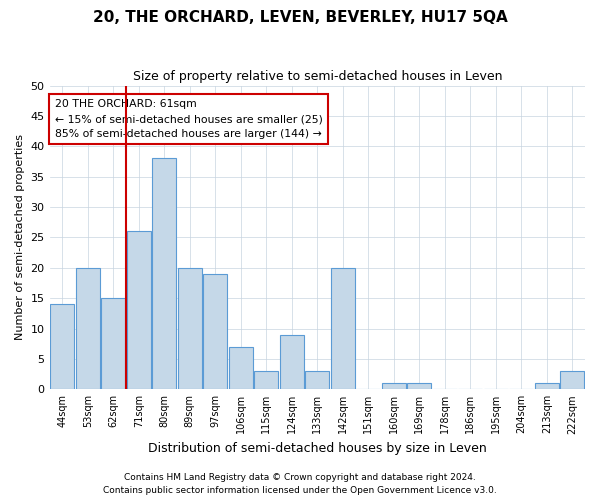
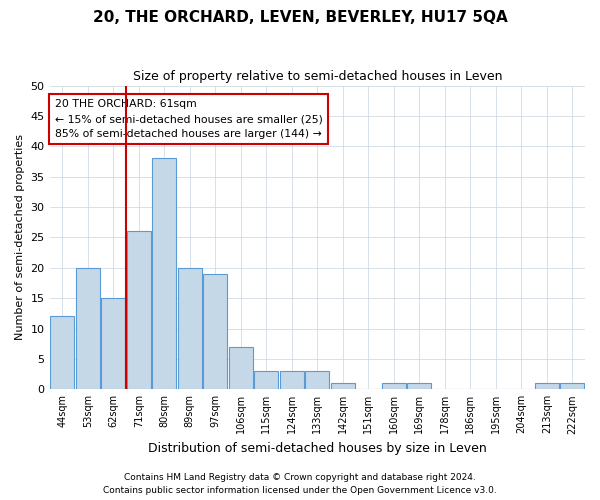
44sqm: 14 -> 12
124sqm: 9 -> 3
142sqm: 20 -> 1
222sqm: 3 -> 1
